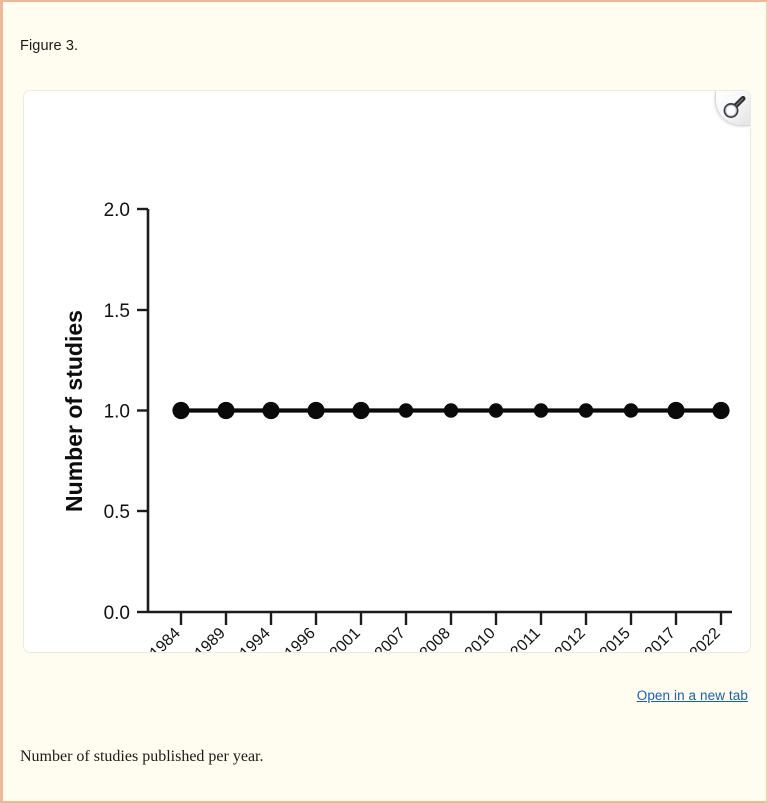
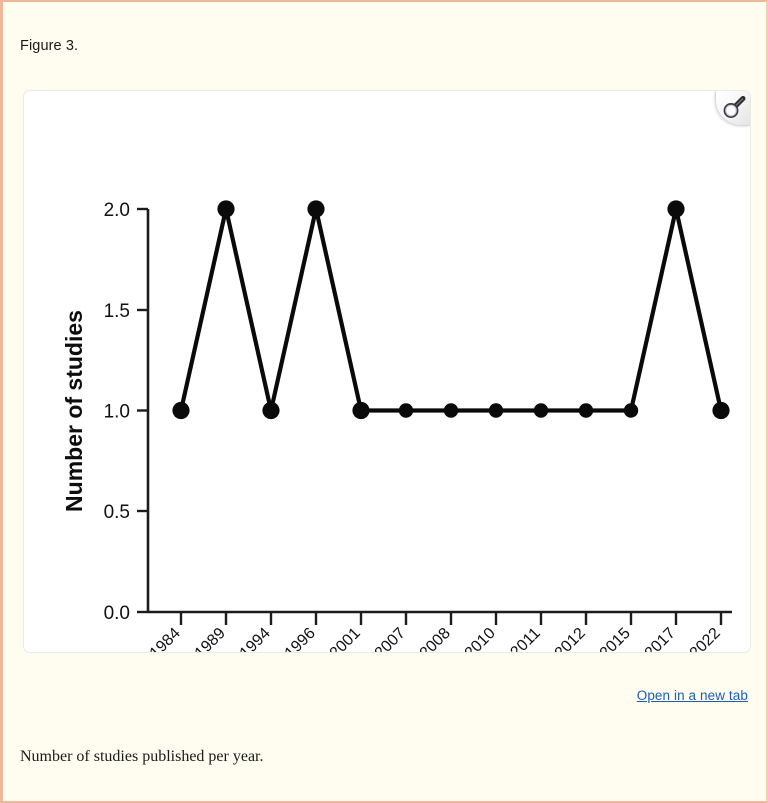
1989: 1 -> 2
1996: 1 -> 2
2017: 1 -> 2
